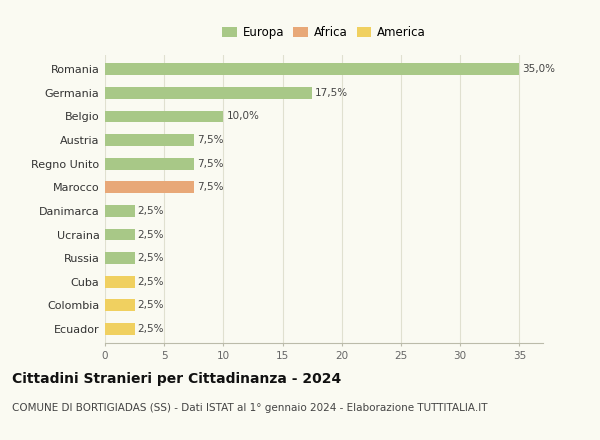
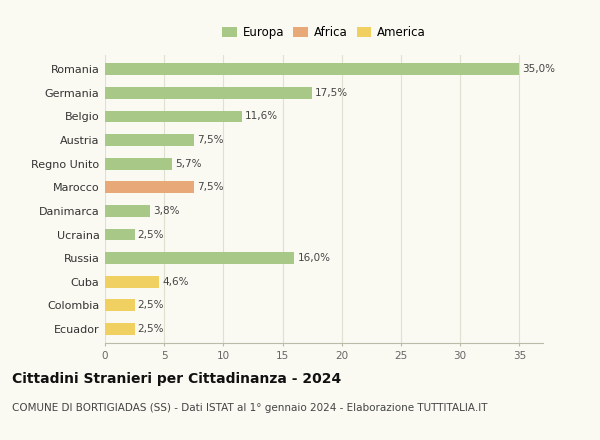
Belgio: 10,0% -> 11,6%
Regno Unito: 7,5% -> 5,7%
Danimarca: 2,5% -> 3,8%
Russia: 2,5% -> 16,0%
Cuba: 2,5% -> 4,6%
